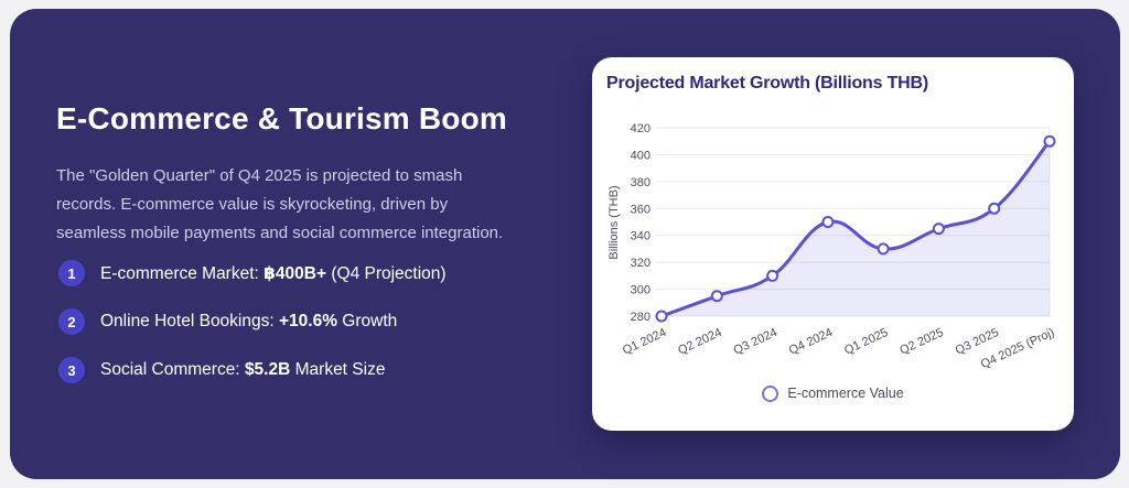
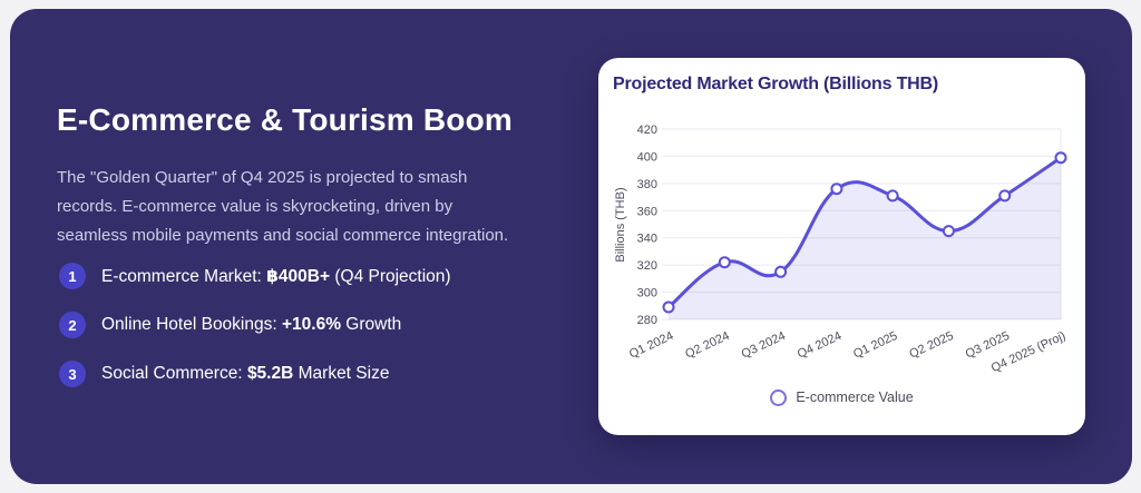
Q1 2024: 280 -> 289
Q2 2024: 295 -> 322
Q3 2024: 310 -> 315
Q4 2024: 350 -> 376
Q1 2025: 330 -> 371
Q3 2025: 360 -> 371
Q4 2025 (Proj): 410 -> 399
